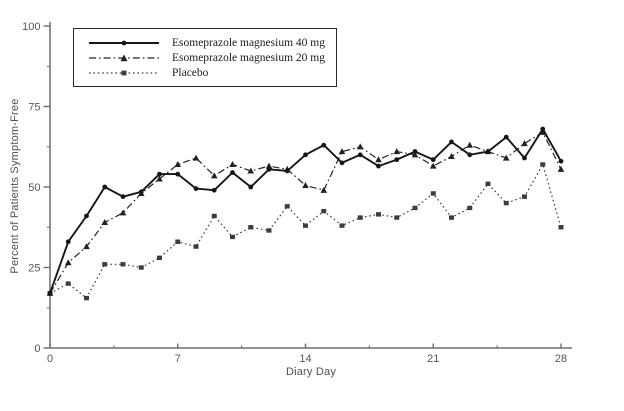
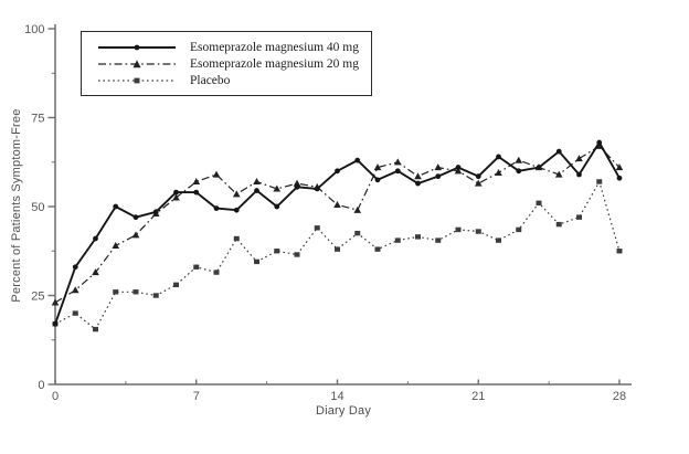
Esomeprazole magnesium 20 mg/0: 17 -> 23
Placebo/21: 48 -> 43
Esomeprazole magnesium 20 mg/28: 56 -> 61
